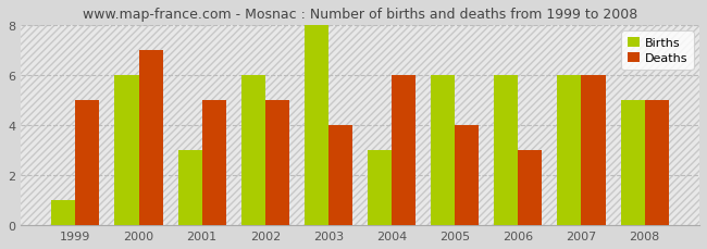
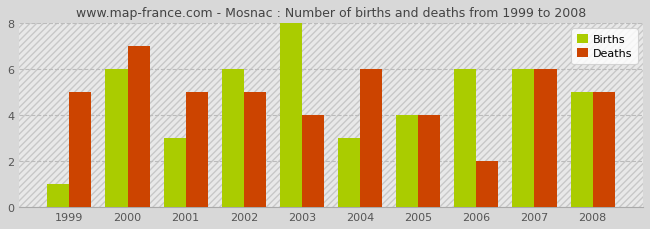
Births/2005: 6 -> 4
Deaths/2006: 3 -> 2
